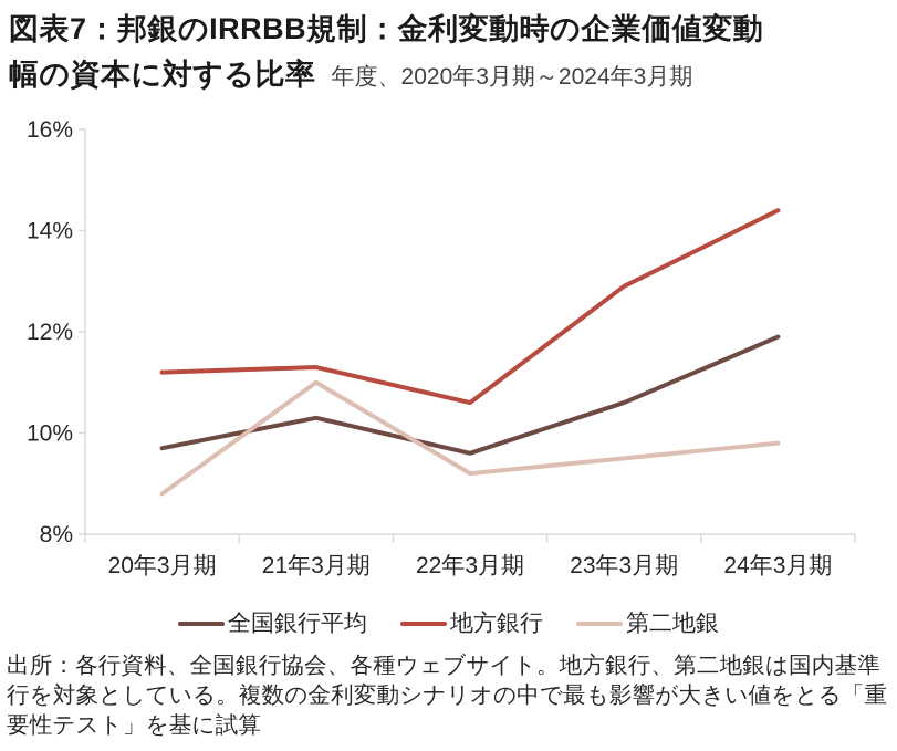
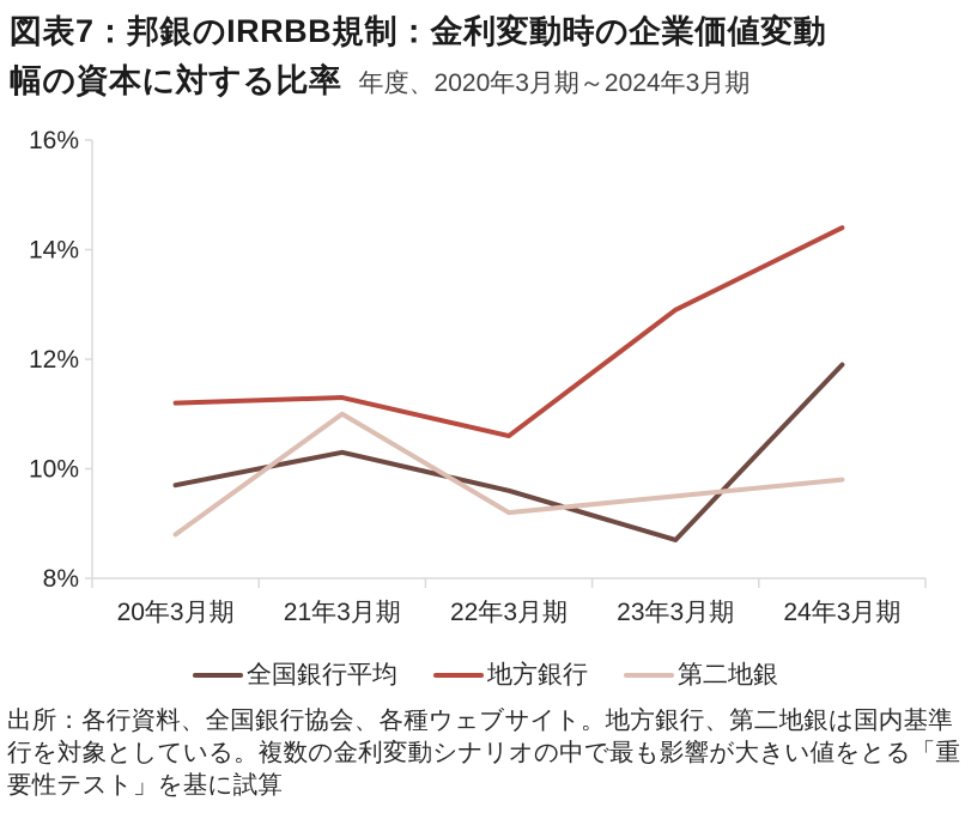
全国銀行平均/23年3月期: 10.6% -> 8.7%
